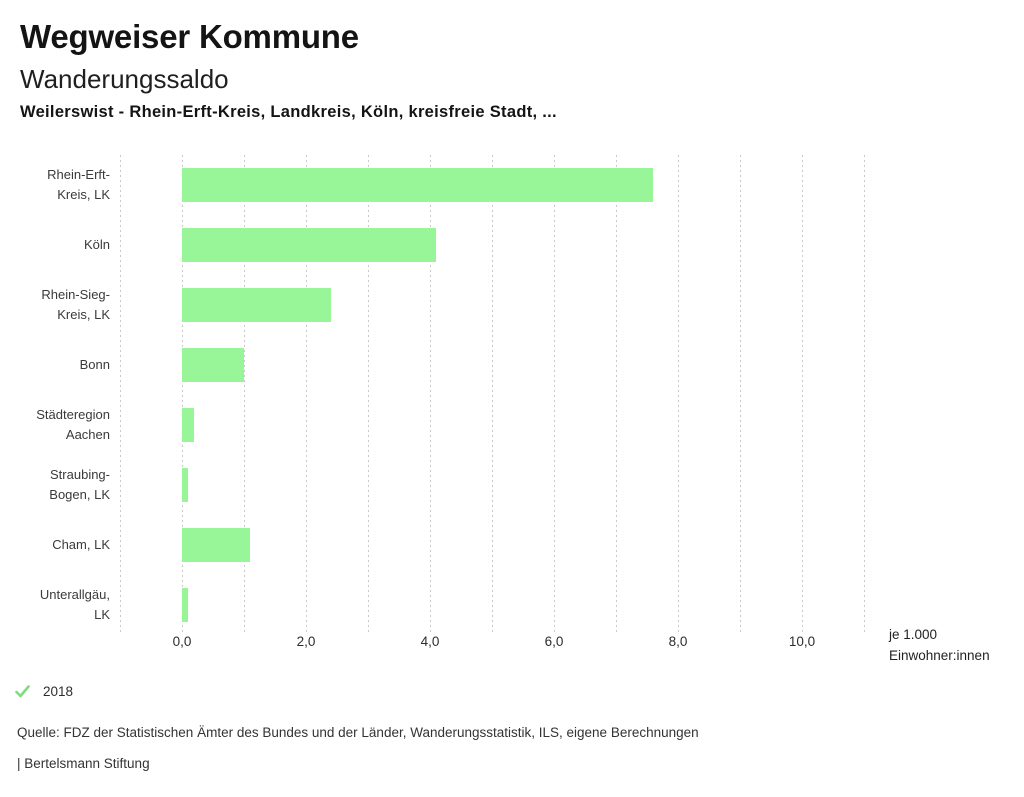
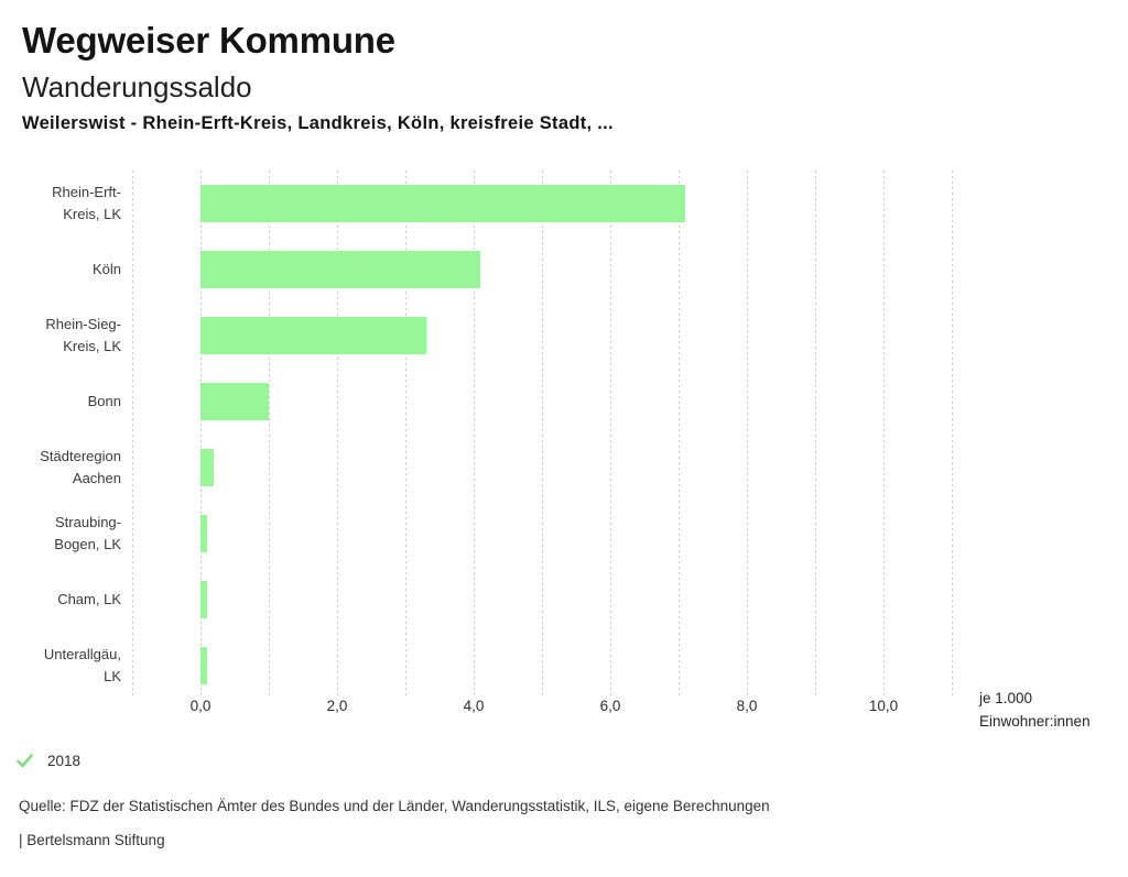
Rhein-Erft-Kreis, LK: 7,6 -> 7,1
Rhein-Sieg-Kreis, LK: 2,4 -> 3,3
Cham, LK: 1,1 -> 0,1
